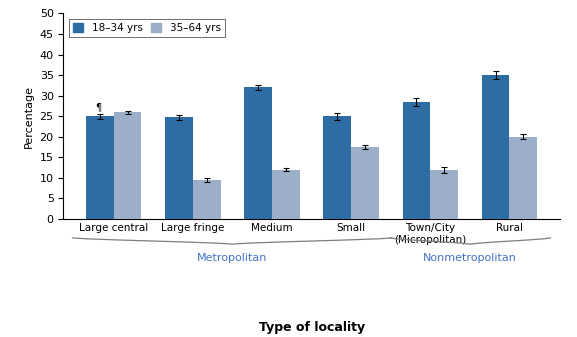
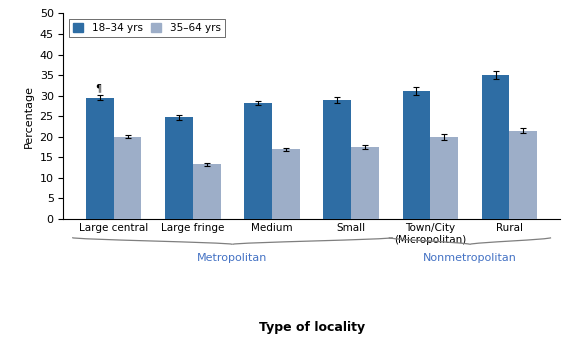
18–34 yrs/Large central: 25.0 -> 29.5
35–64 yrs/Large central: 26.0 -> 20.0
35–64 yrs/Large fringe: 9.5 -> 13.3
18–34 yrs/Medium: 32.0 -> 28.3
35–64 yrs/Medium: 12.0 -> 17.0
18–34 yrs/Small: 25.0 -> 29.0
18–34 yrs/Town/City (Micropolitan): 28.5 -> 31.2
35–64 yrs/Town/City (Micropolitan): 12.0 -> 20.0
35–64 yrs/Rural: 20.0 -> 21.5
